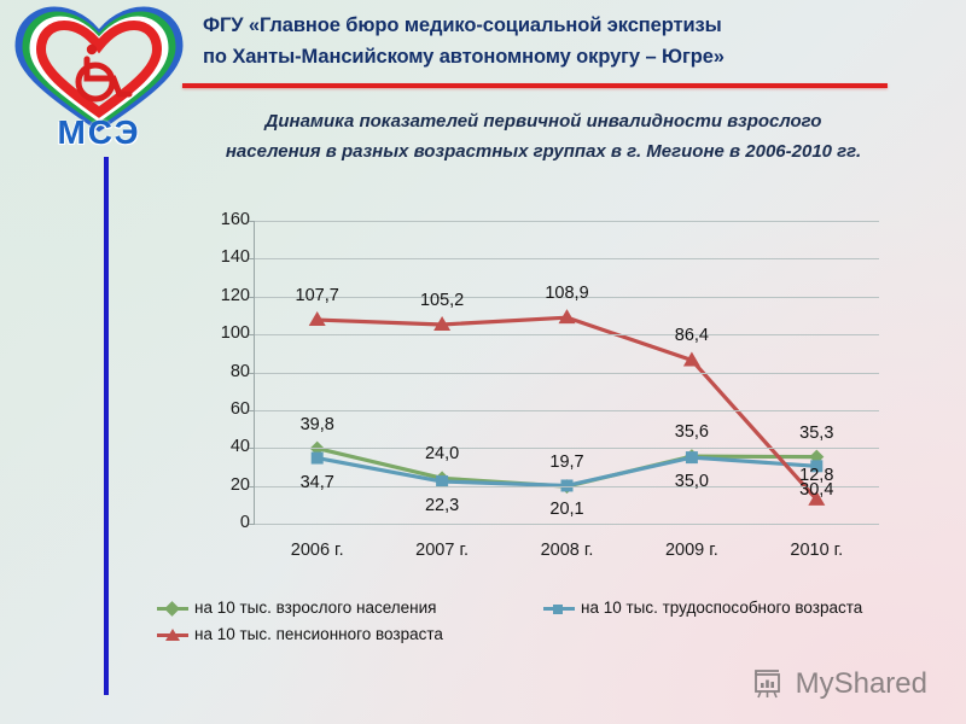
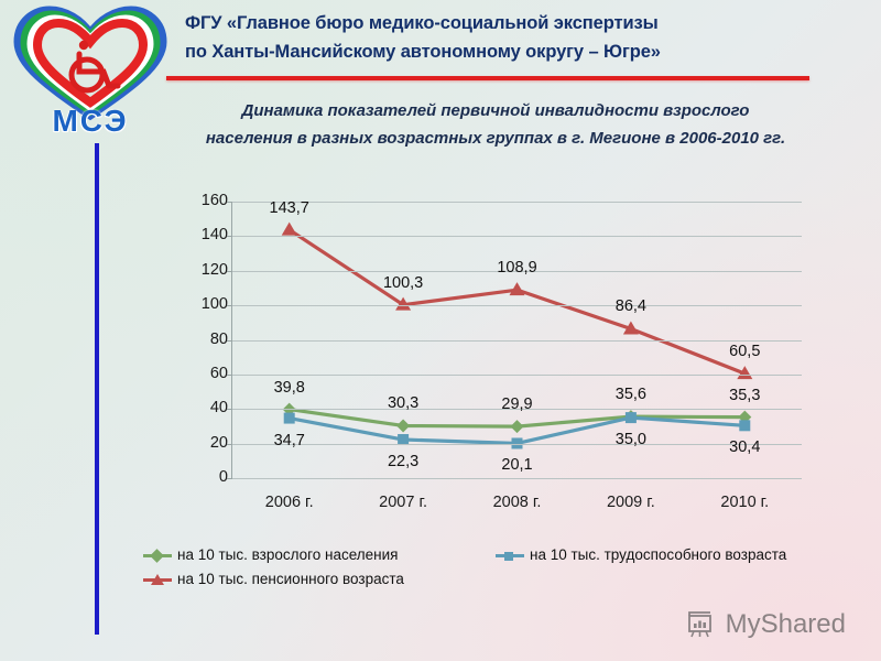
на 10 тыс. пенсионного возраста/2006 г.: 107,7 -> 143,7
на 10 тыс. взрослого населения/2007 г.: 24,0 -> 30,3
на 10 тыс. пенсионного возраста/2007 г.: 105,2 -> 100,3
на 10 тыс. взрослого населения/2008 г.: 19,7 -> 29,9
на 10 тыс. пенсионного возраста/2010 г.: 12,8 -> 60,5
